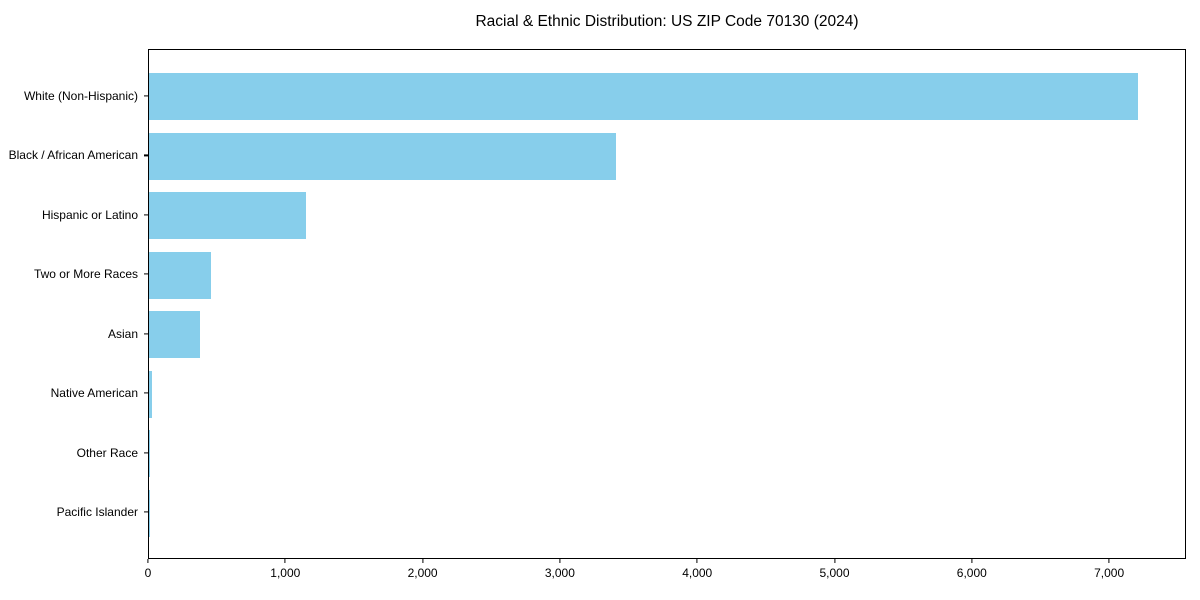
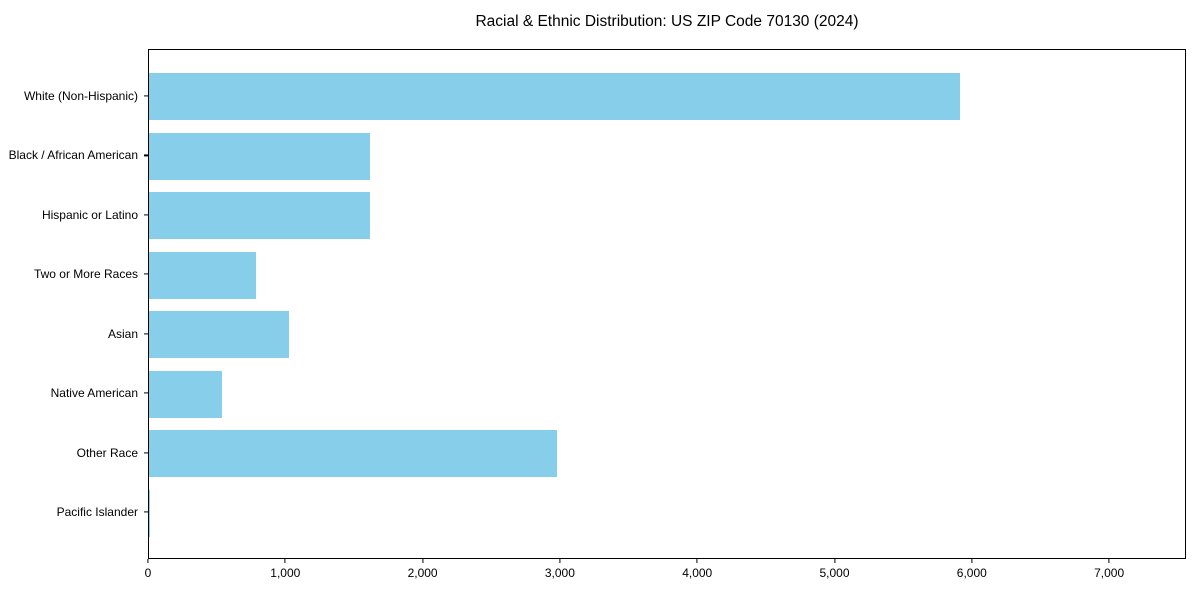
White (Non-Hispanic): 7200 -> 5910
Black / African American: 3400 -> 1610
Hispanic or Latino: 1140 -> 1610
Two or More Races: 450 -> 780
Asian: 380 -> 1020
Native American: 20 -> 530
Other Race: 10 -> 2970
